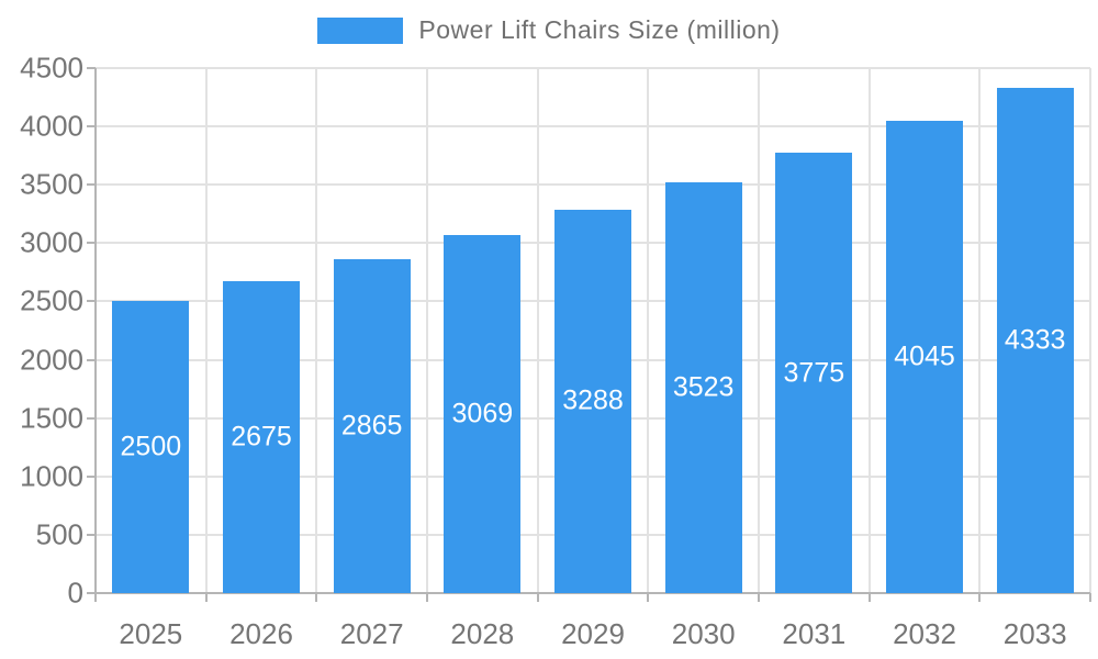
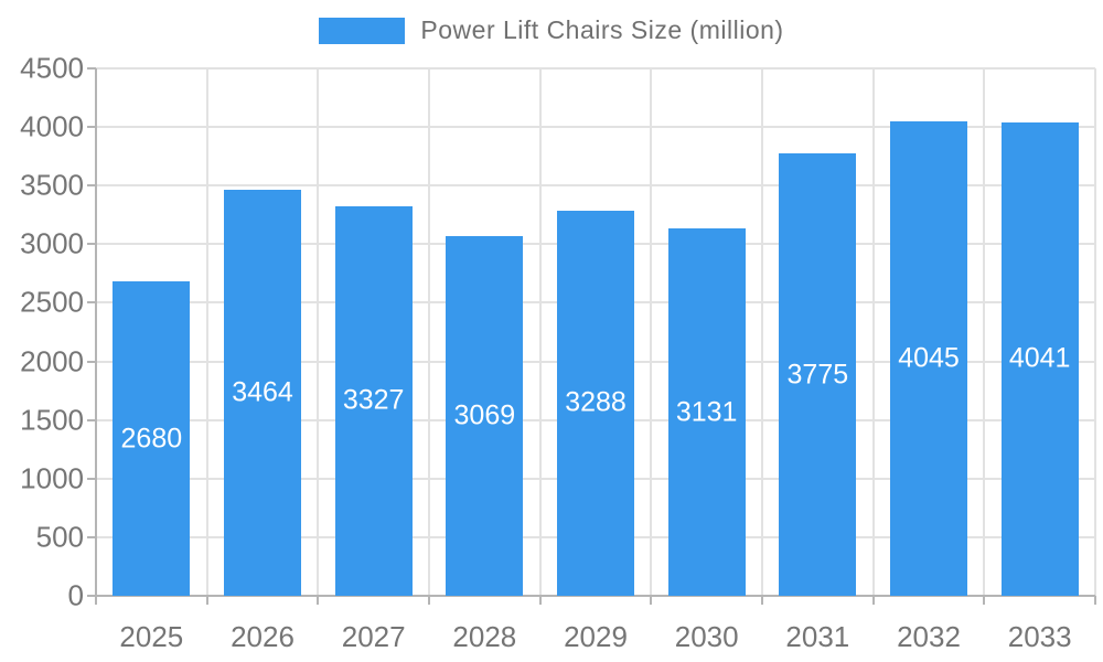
2025: 2500 -> 2680
2026: 2675 -> 3464
2027: 2865 -> 3327
2030: 3523 -> 3131
2033: 4333 -> 4041
